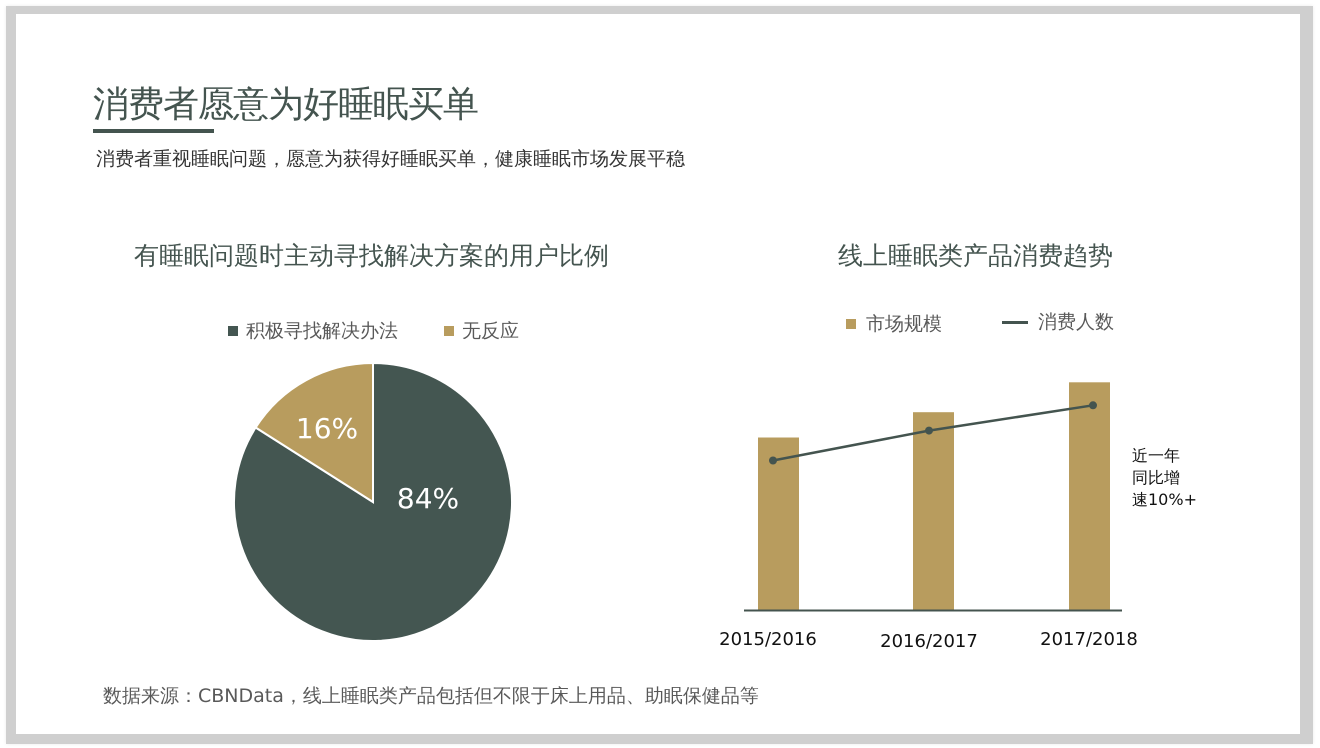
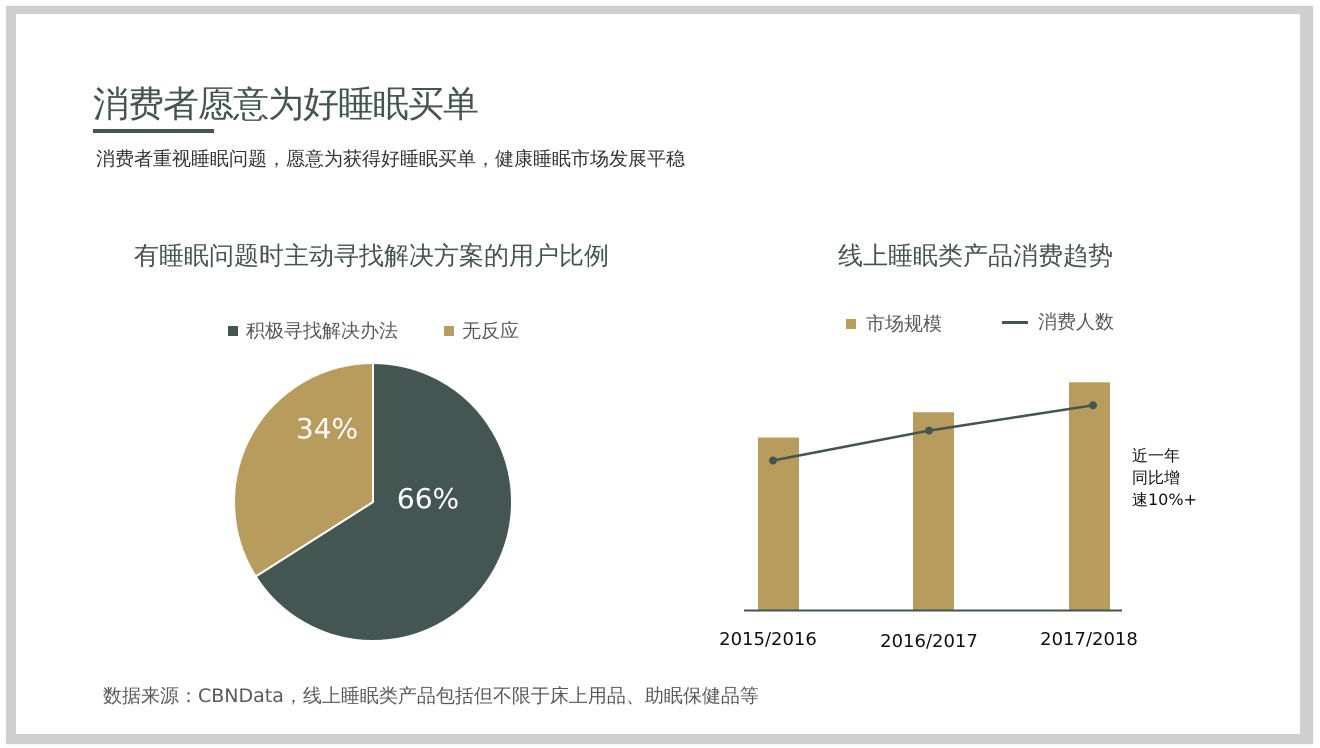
有睡眠问题时主动寻找解决方案的用户比例/积极寻找解决办法: 84% -> 66%
有睡眠问题时主动寻找解决方案的用户比例/无反应: 16% -> 34%
